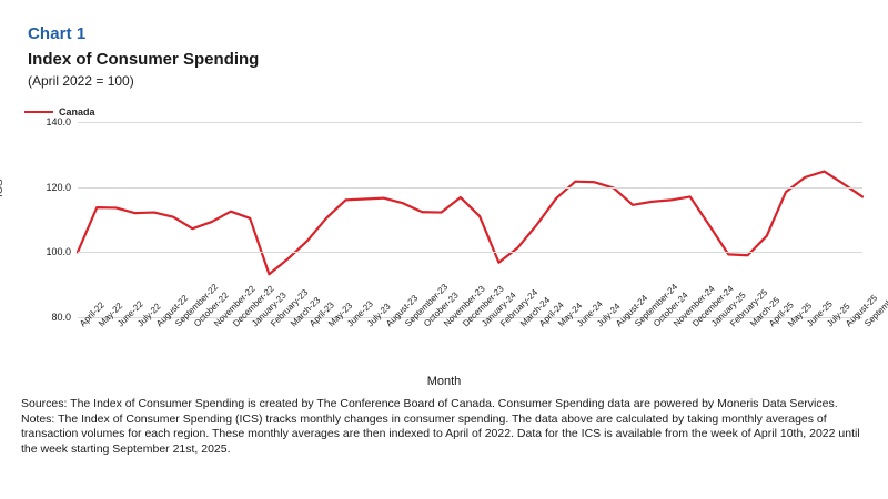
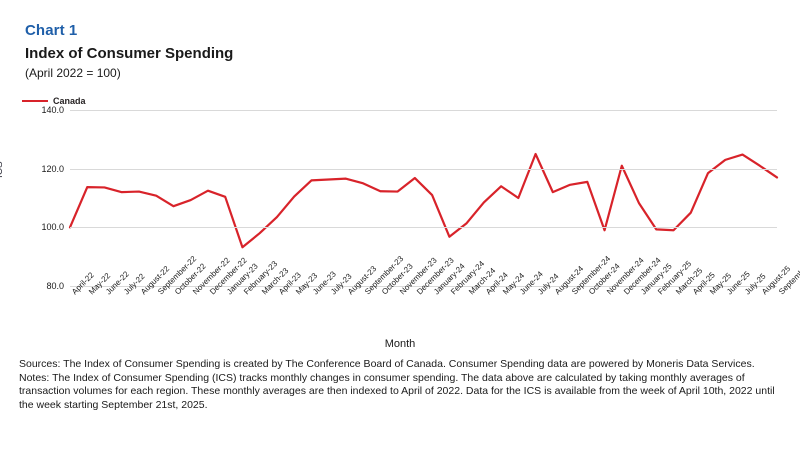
May-24: 116 -> 114
June-24: 122 -> 110
July-24: 122 -> 125
August-24: 120 -> 112
November-24: 116 -> 99
December-24: 117 -> 121
